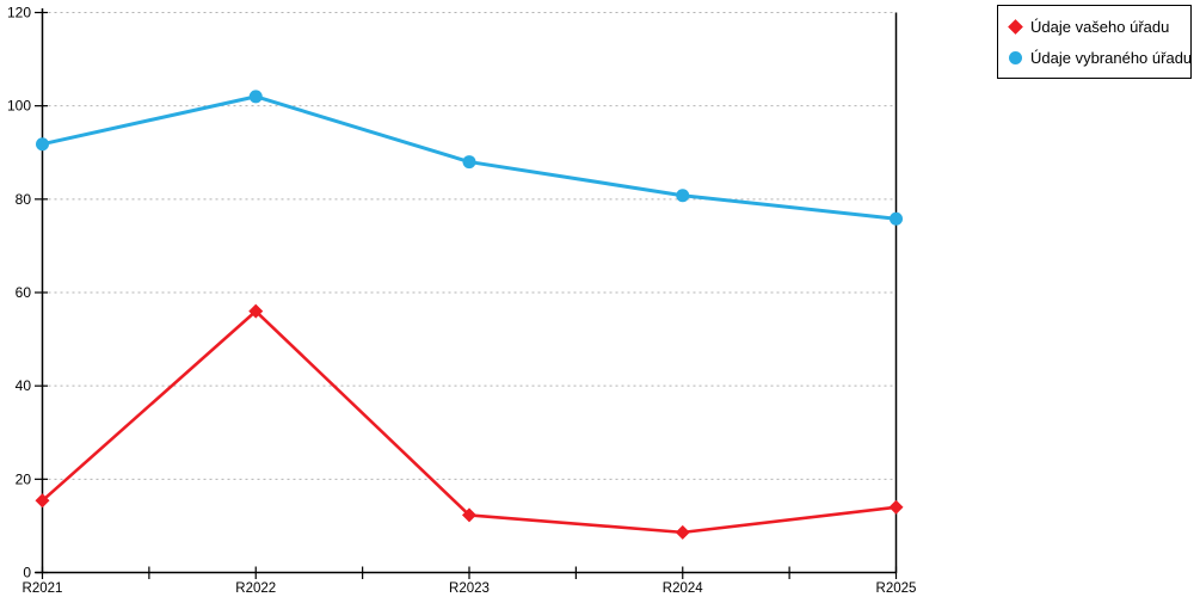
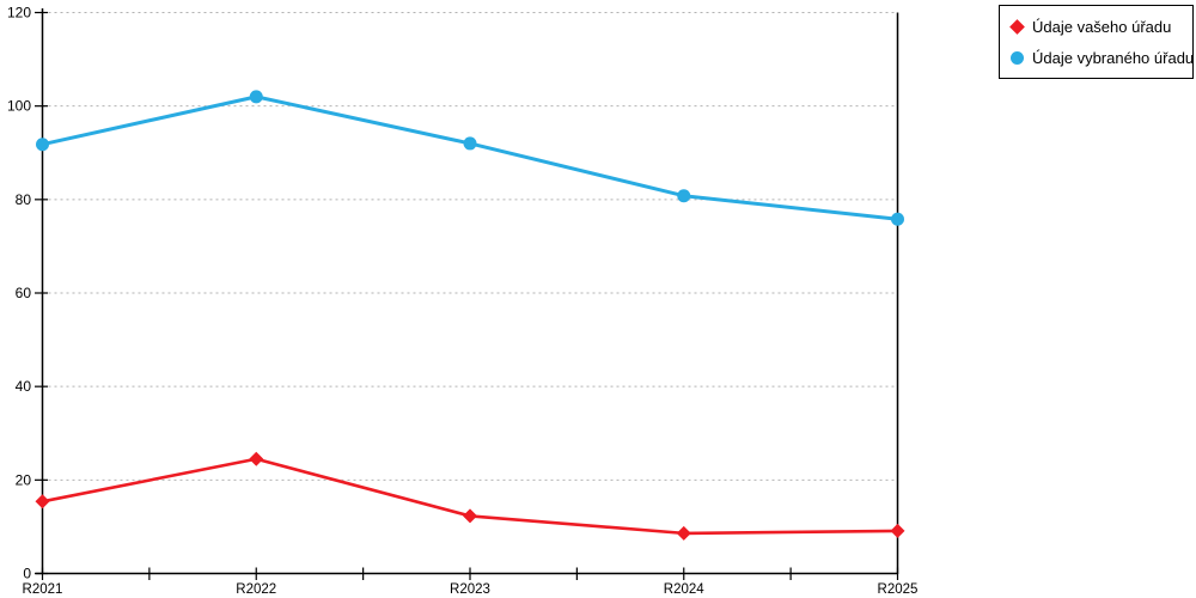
Údaje vašeho úřadu/R2022: 56 -> 24
Údaje vybraného úřadu/R2023: 88 -> 92
Údaje vašeho úřadu/R2025: 14 -> 9
